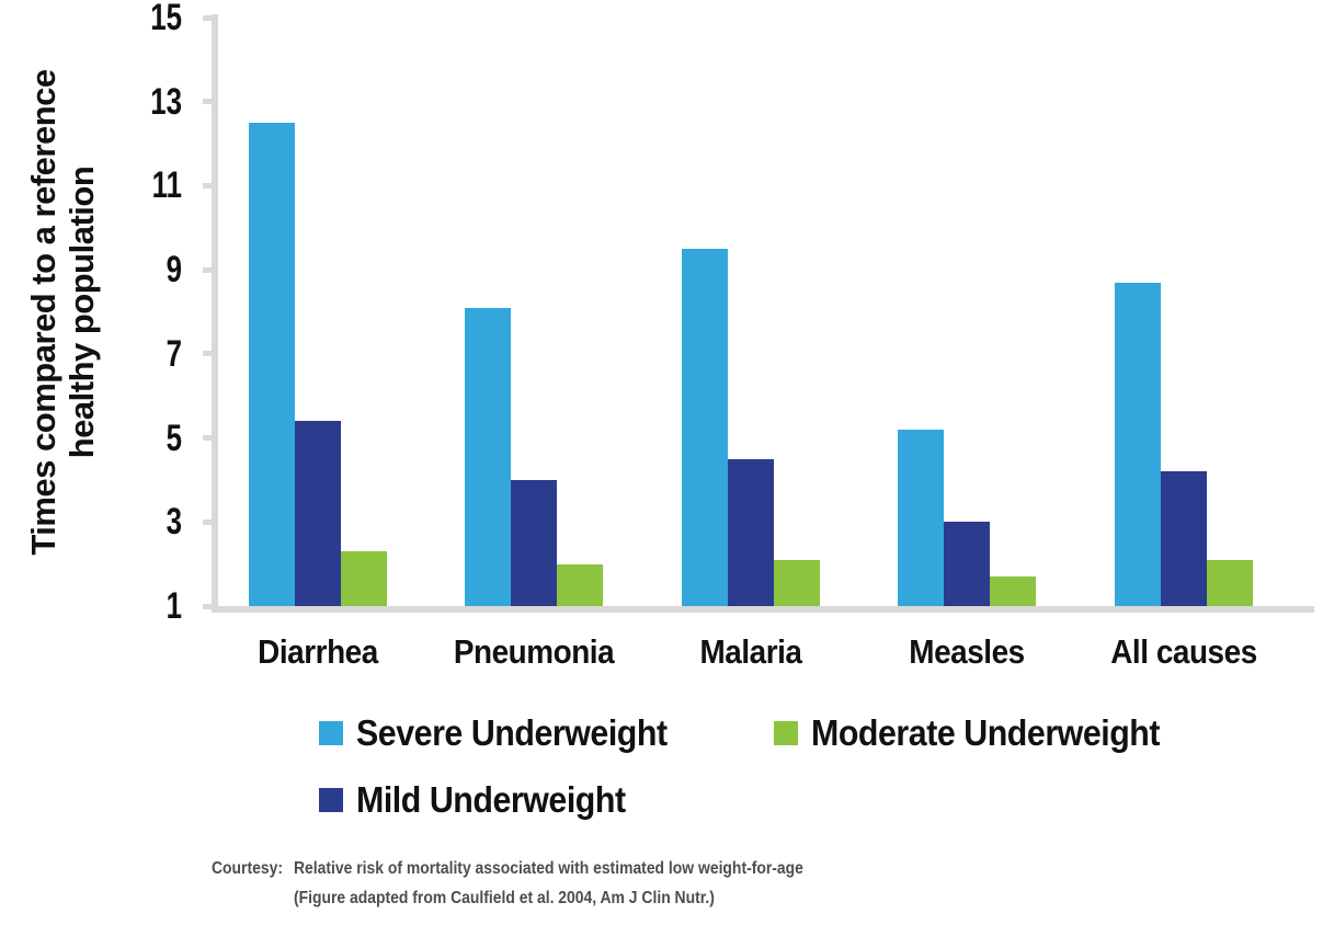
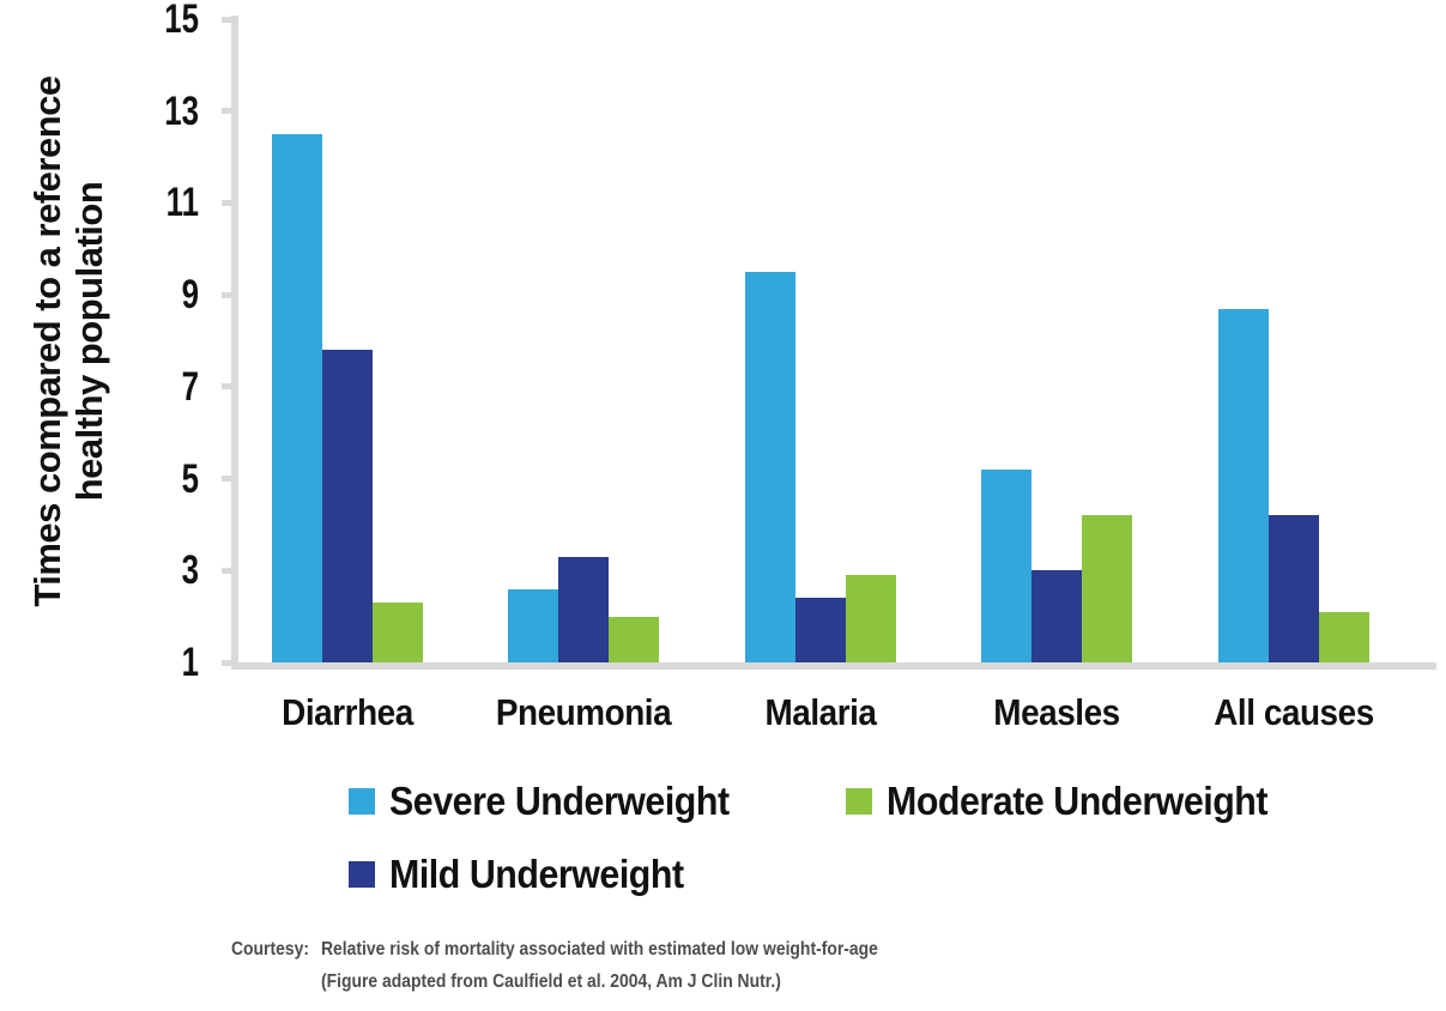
Mild Underweight/Diarrhea: 5.4 -> 7.8
Severe Underweight/Pneumonia: 8.1 -> 2.6
Mild Underweight/Pneumonia: 4.0 -> 3.3
Mild Underweight/Malaria: 4.5 -> 2.4
Moderate Underweight/Malaria: 2.1 -> 2.9
Moderate Underweight/Measles: 1.7 -> 4.2
